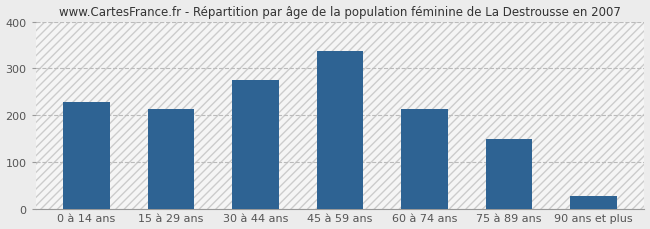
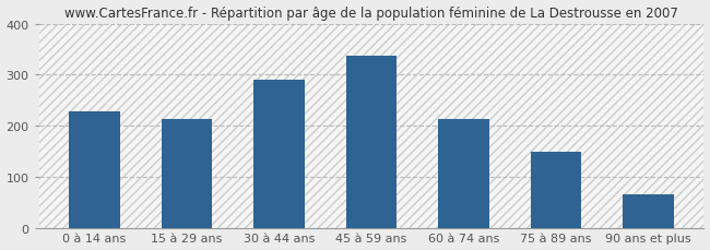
30 à 44 ans: 275 -> 290
90 ans et plus: 26 -> 65
